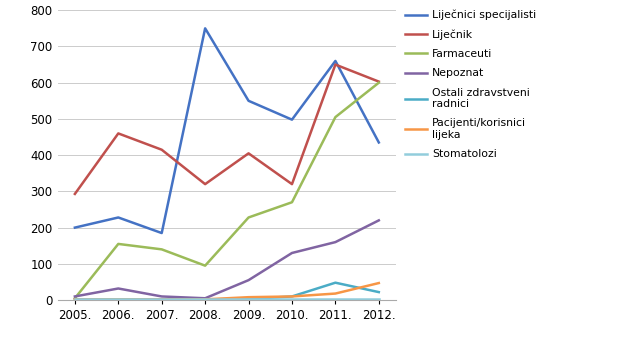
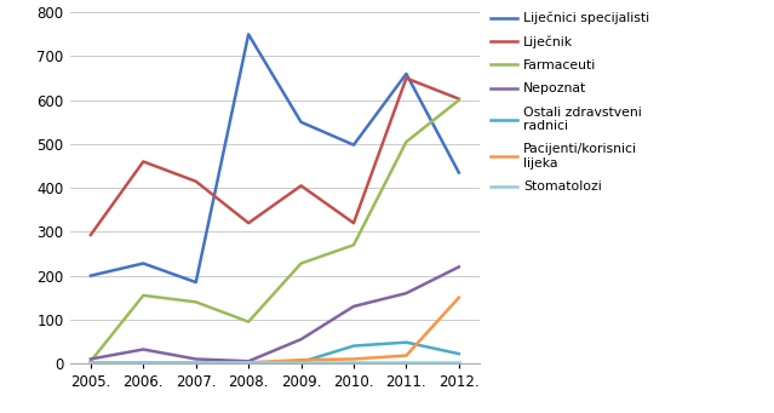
Ostali zdravstveni radnici/2010.: 10 -> 40
Pacijenti/korisnici lijeka/2012.: 47 -> 150
